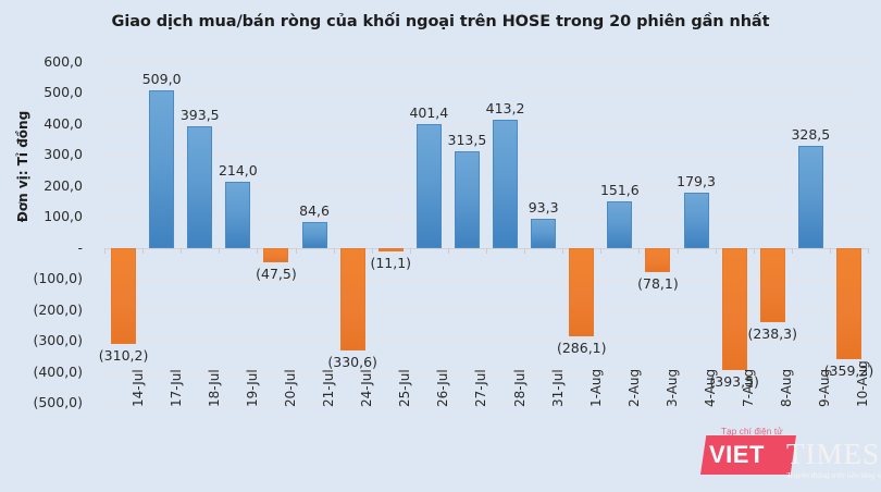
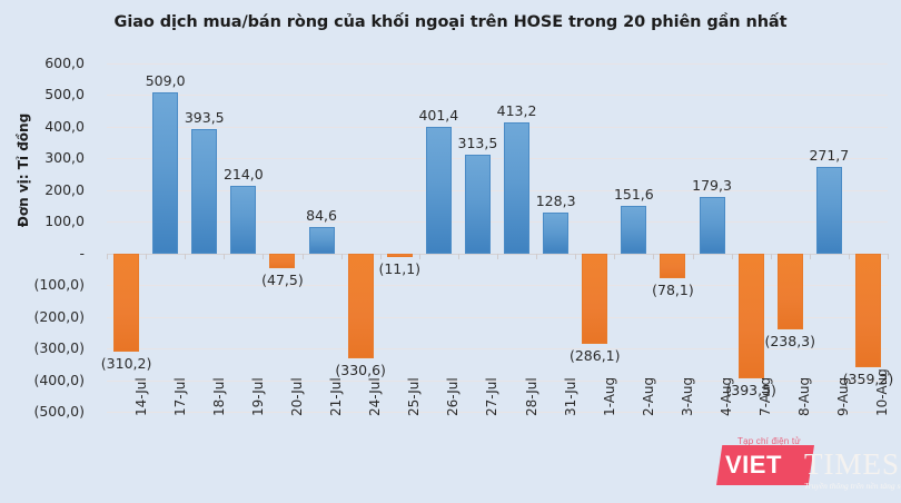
31-Jul: 93,3 -> 128,3
9-Aug: 328,5 -> 271,7
